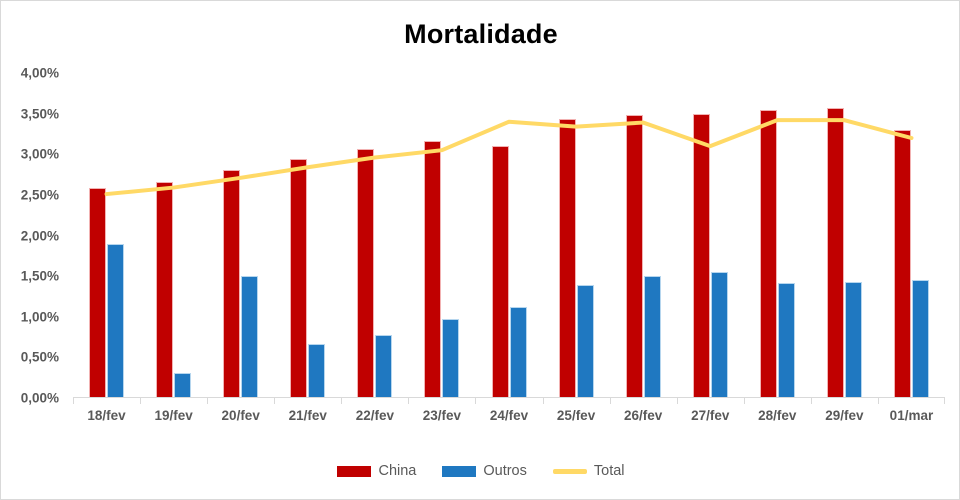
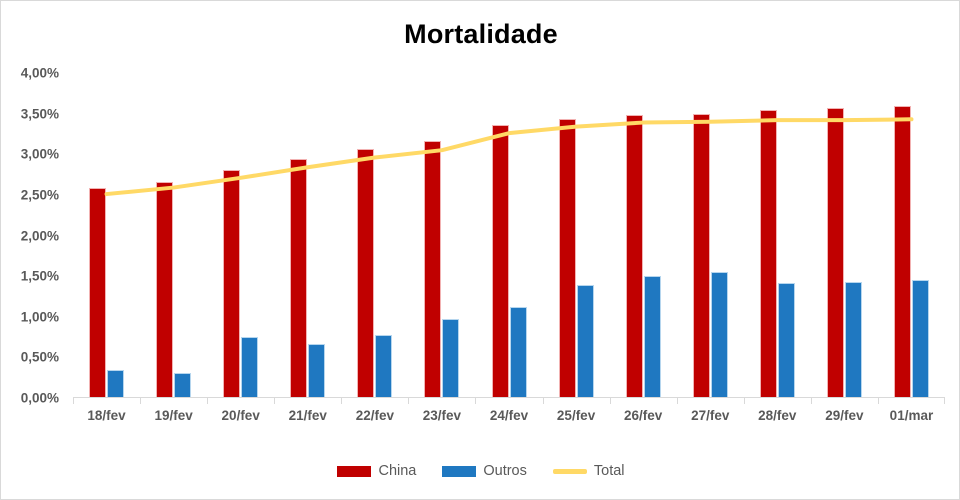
Outros/18/fev: 1,9% -> 0,3%
Outros/20/fev: 1,5% -> 0,8%
China/24/fev: 3,1% -> 3,4%
Total/24/fev: 3,4% -> 3,3%
Total/27/fev: 3,1% -> 3,4%
China/01/mar: 3,3% -> 3,6%
Total/01/mar: 3,2% -> 3,4%
